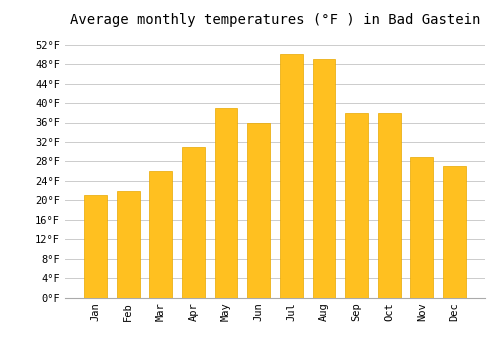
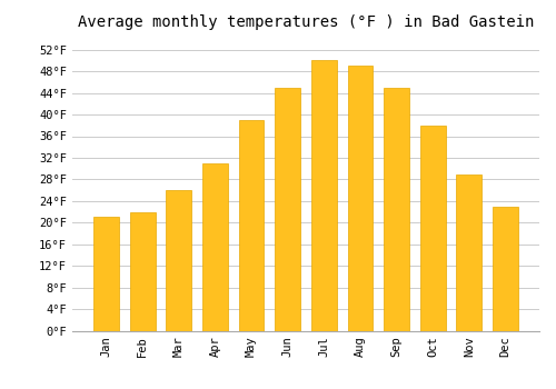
Jun: 36°F -> 45°F
Sep: 38°F -> 45°F
Dec: 27°F -> 23°F
